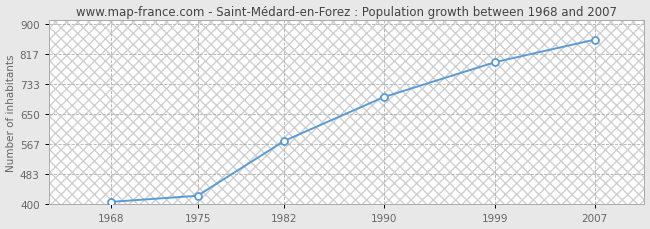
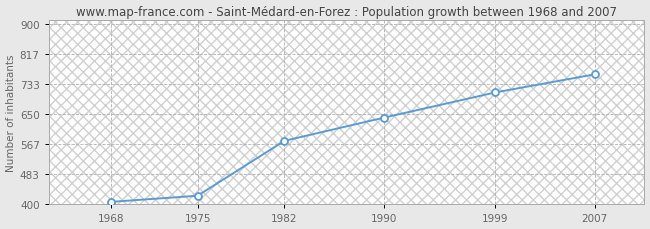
1990: 697 -> 640
1999: 794 -> 710
2007: 856 -> 760
